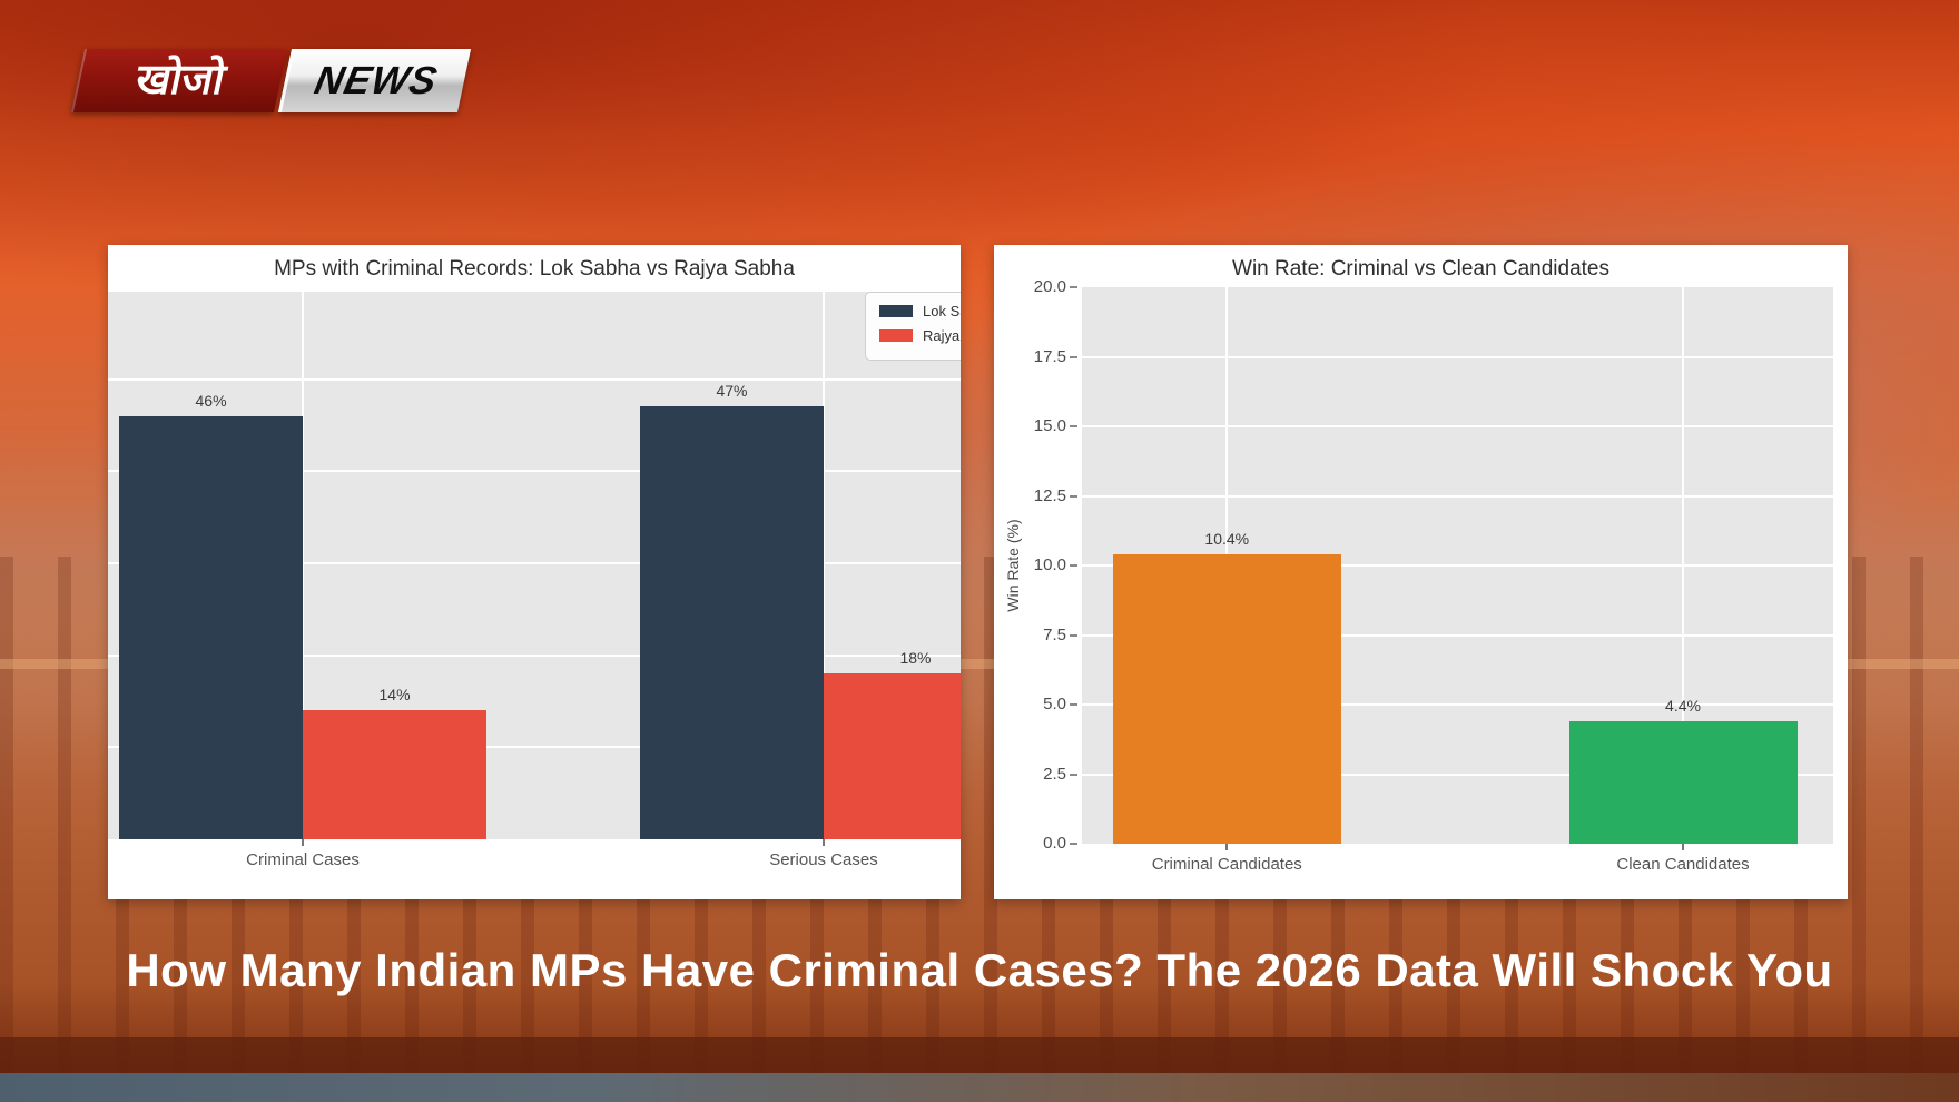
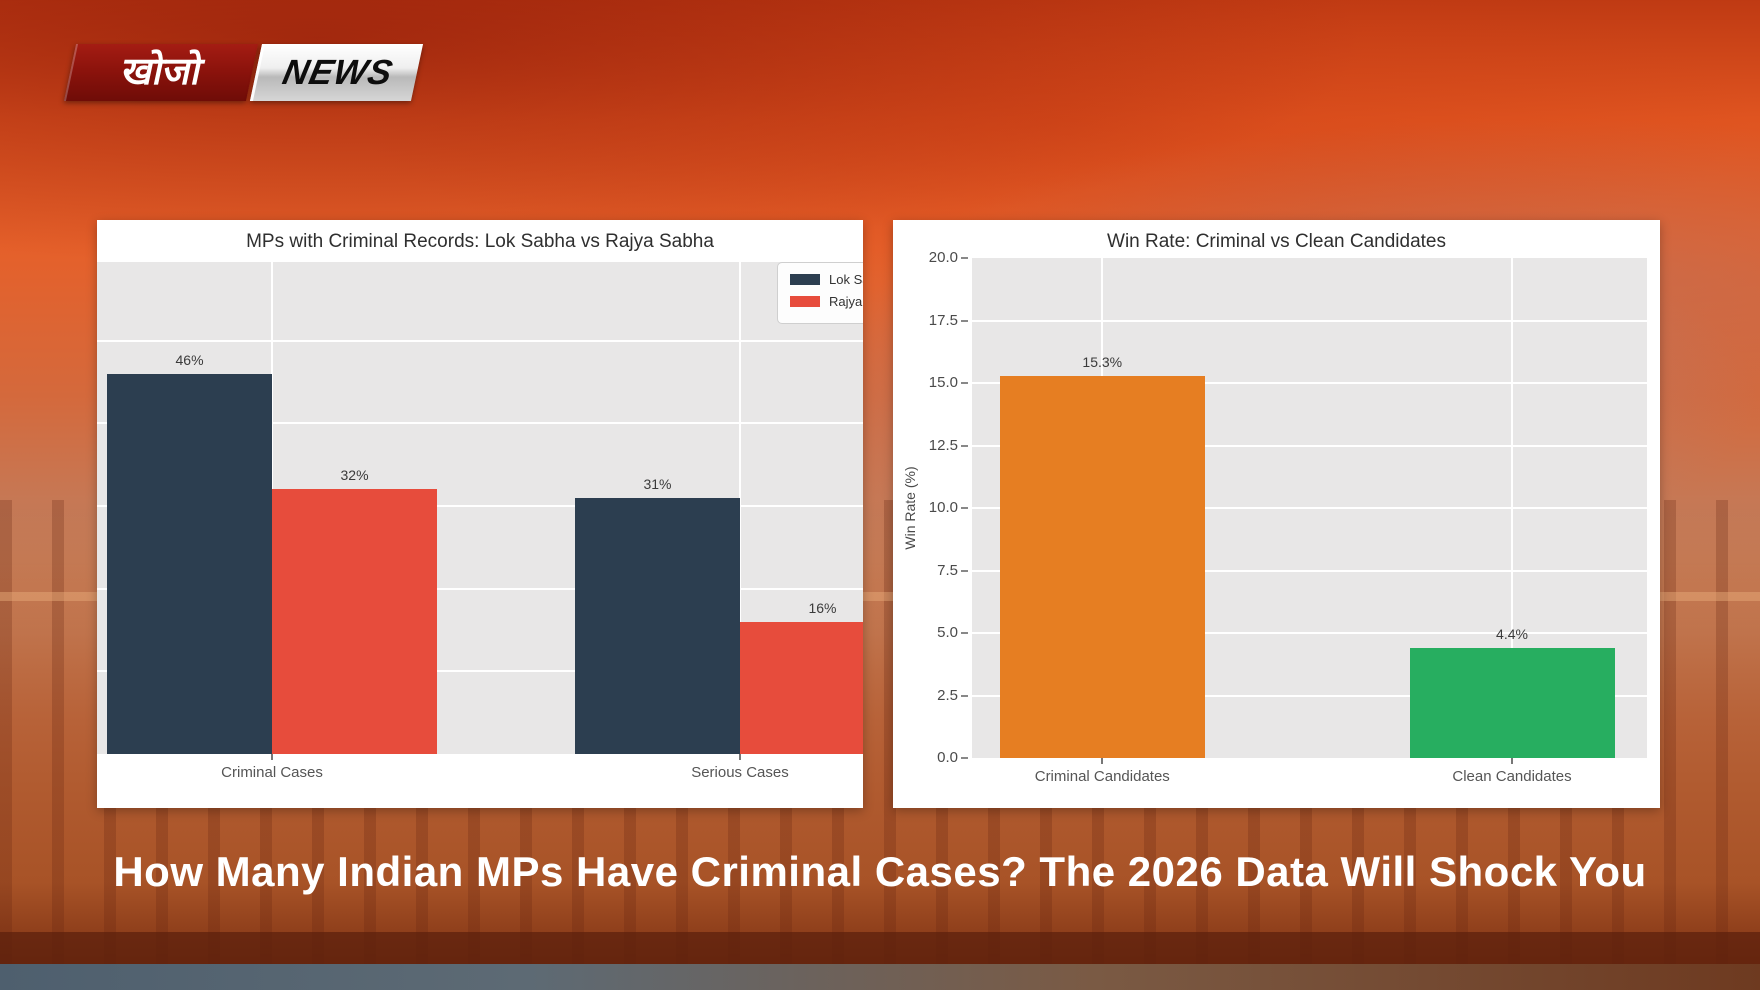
MPs with Criminal Records: Lok Sabha vs Rajya Sabha/Rajya Sabha/Criminal Cases: 14% -> 32%
MPs with Criminal Records: Lok Sabha vs Rajya Sabha/Lok Sabha/Serious Cases: 47% -> 31%
MPs with Criminal Records: Lok Sabha vs Rajya Sabha/Rajya Sabha/Serious Cases: 18% -> 16%
Win Rate: Criminal vs Clean Candidates/Criminal Candidates: 10.4% -> 15.3%
